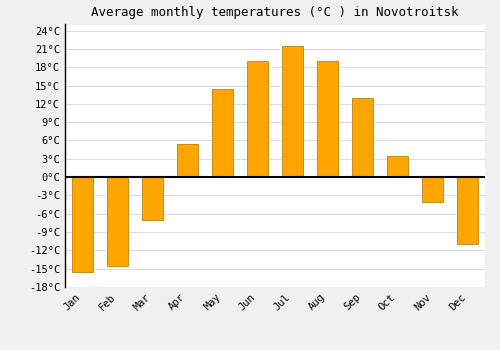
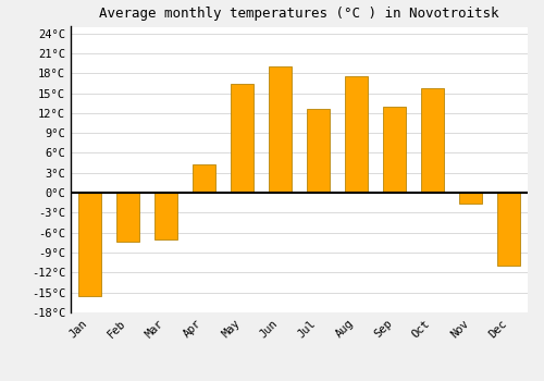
Feb: -14.5°C -> -7.4°C
Apr: 5.5°C -> 4.2°C
May: 14.5°C -> 16.4°C
Jul: 21.5°C -> 12.6°C
Aug: 19.0°C -> 17.6°C
Oct: 3.5°C -> 15.8°C
Nov: -4.0°C -> -1.6°C
